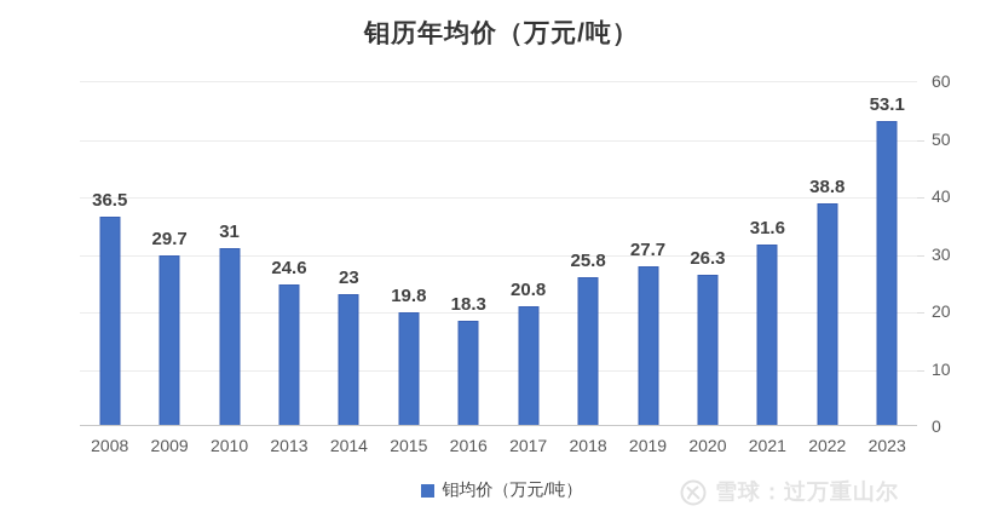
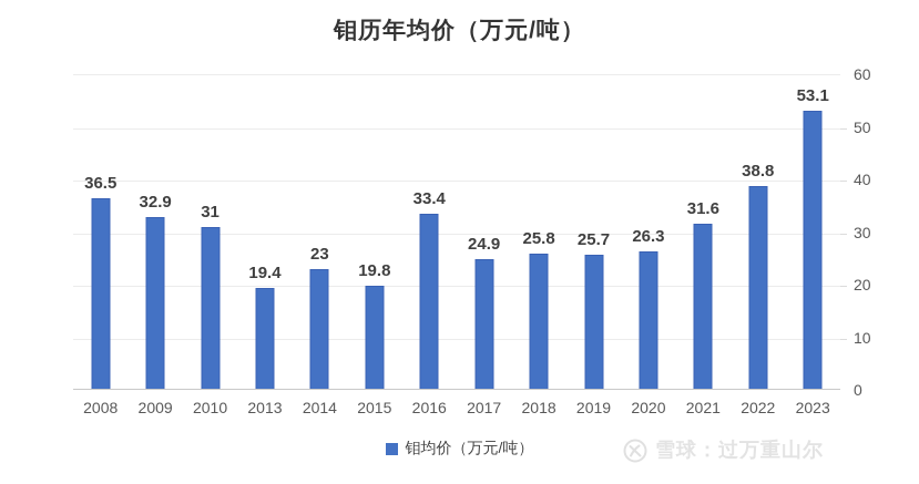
2009: 29.7 -> 32.9
2013: 24.6 -> 19.4
2016: 18.3 -> 33.4
2017: 20.8 -> 24.9
2019: 27.7 -> 25.7
